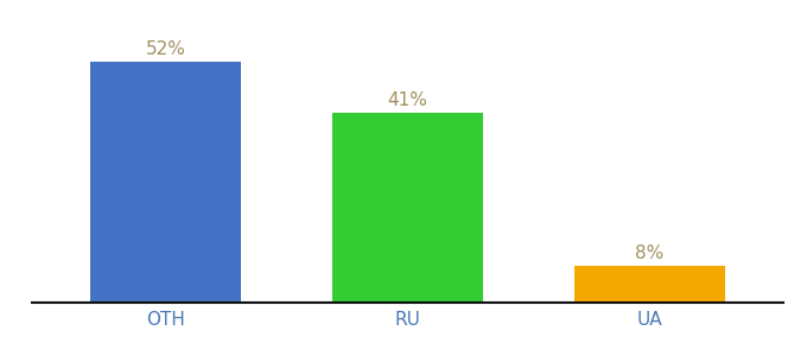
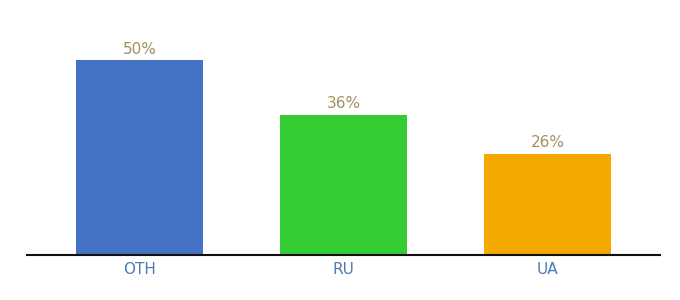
OTH: 52% -> 50%
RU: 41% -> 36%
UA: 8% -> 26%
